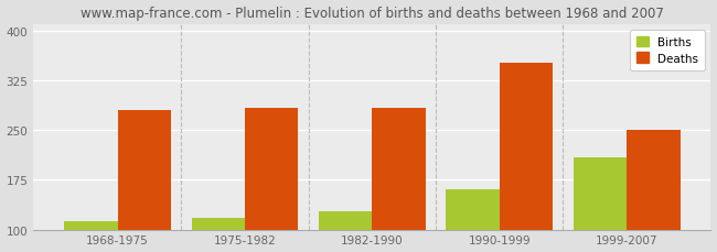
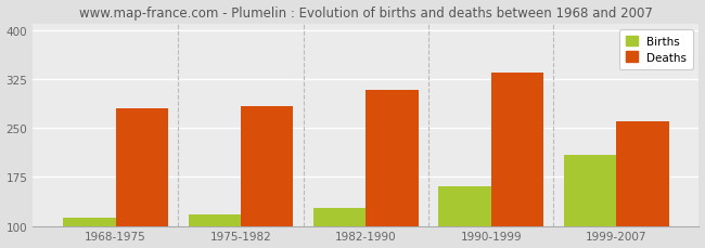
Deaths/1982-1990: 284 -> 308
Deaths/1990-1999: 352 -> 335
Deaths/1999-2007: 250 -> 260
